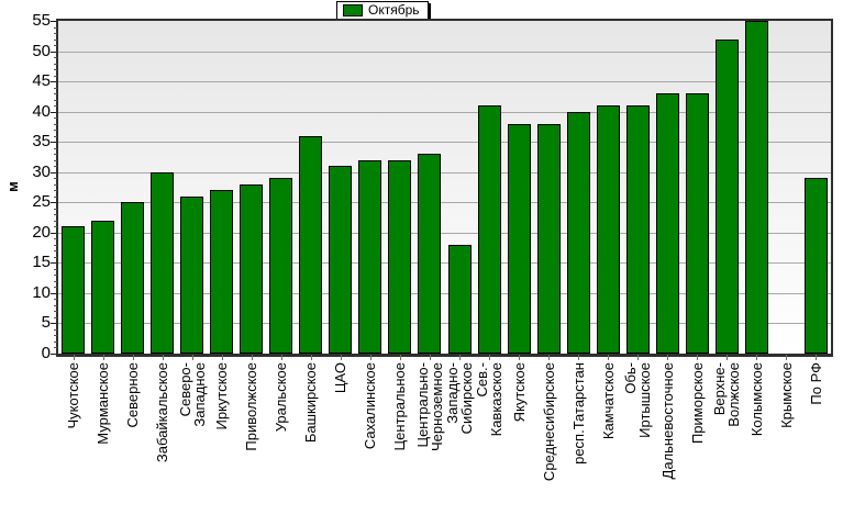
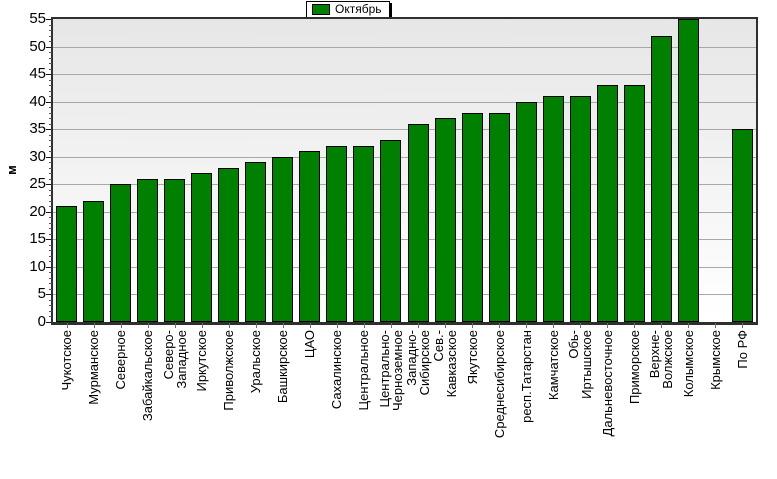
Забайкальское: 30 -> 26
Башкирское: 36 -> 30
Западно-Сибирское: 18 -> 36
Сев.-Кавказское: 41 -> 37
По РФ: 29 -> 35
